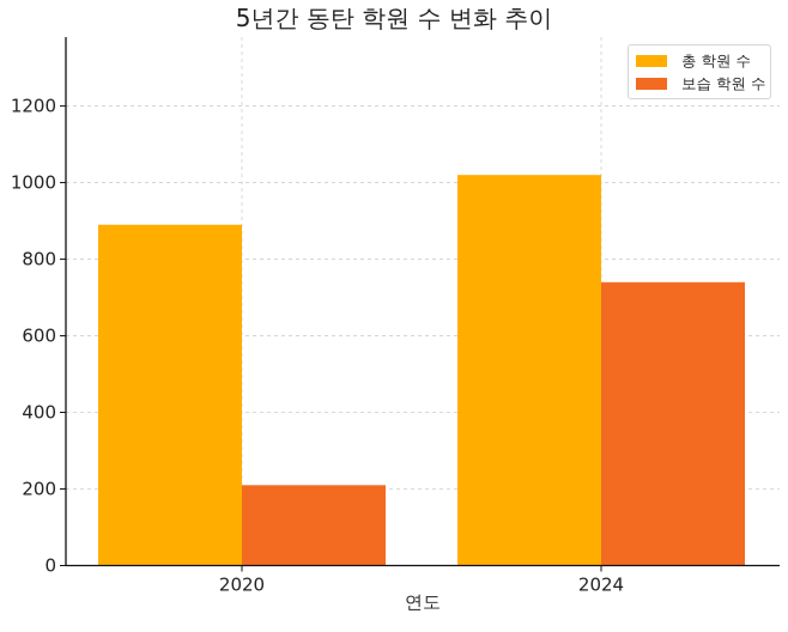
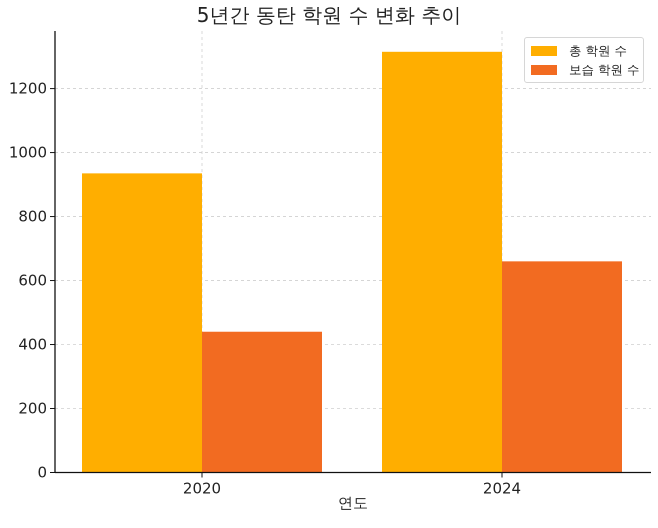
총 학원 수/2020: 890 -> 940
보습 학원 수/2020: 210 -> 440
총 학원 수/2024: 1020 -> 1320
보습 학원 수/2024: 740 -> 660
